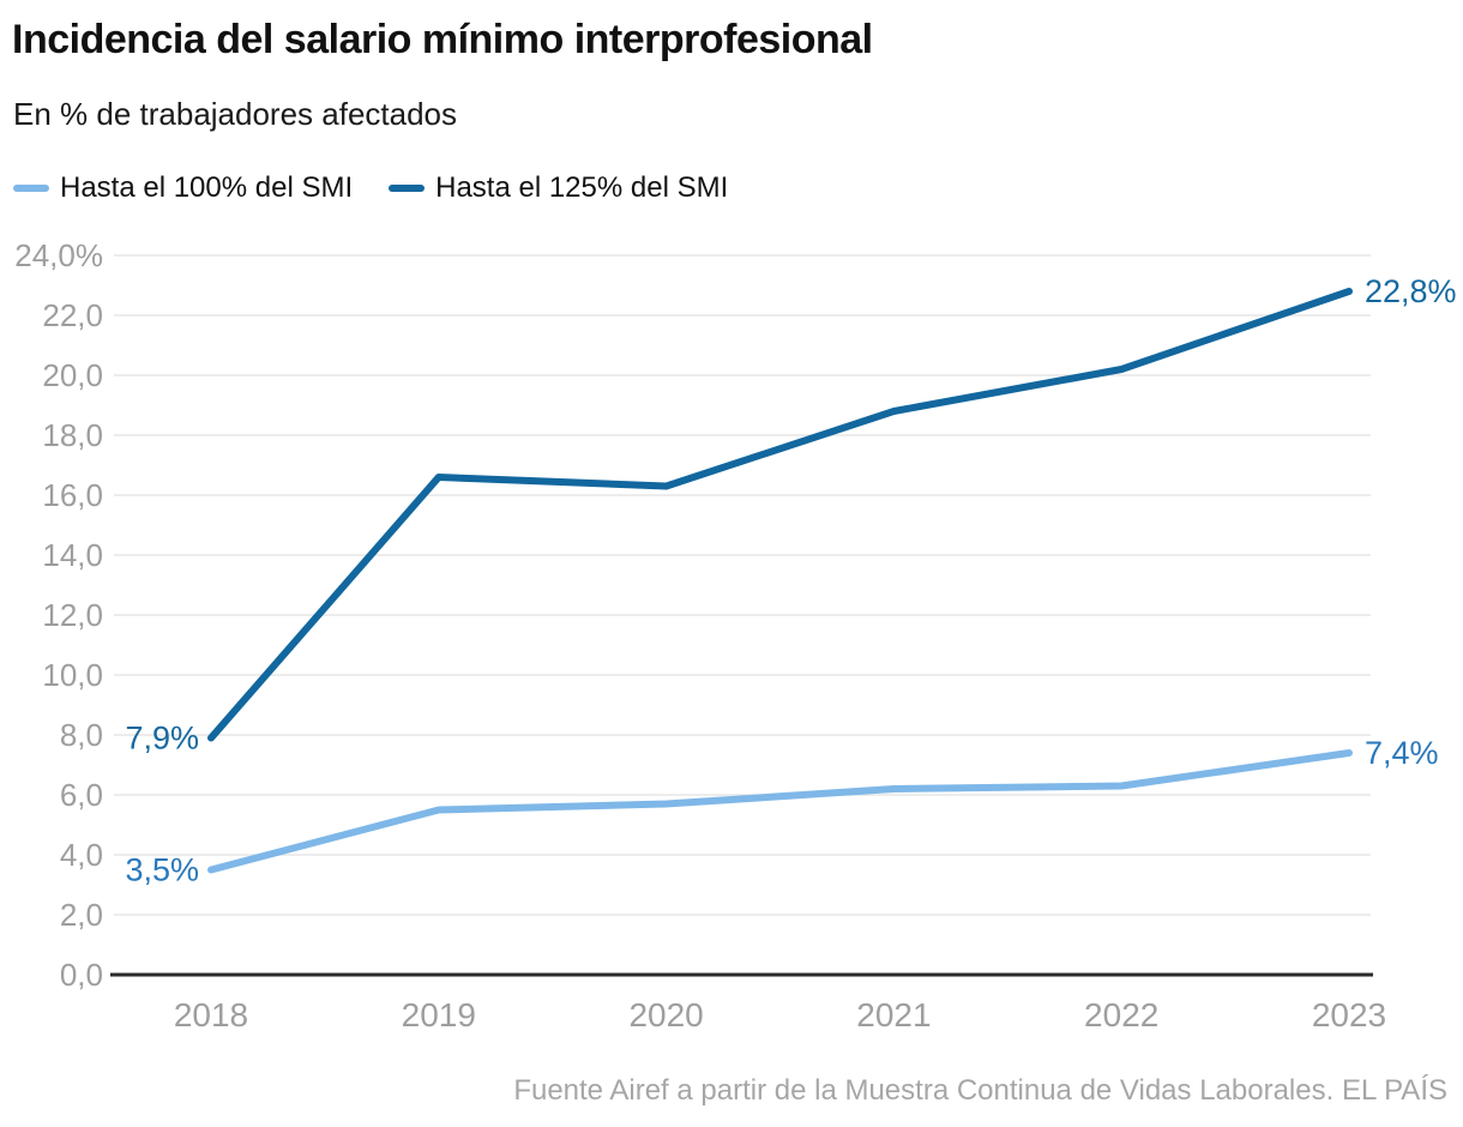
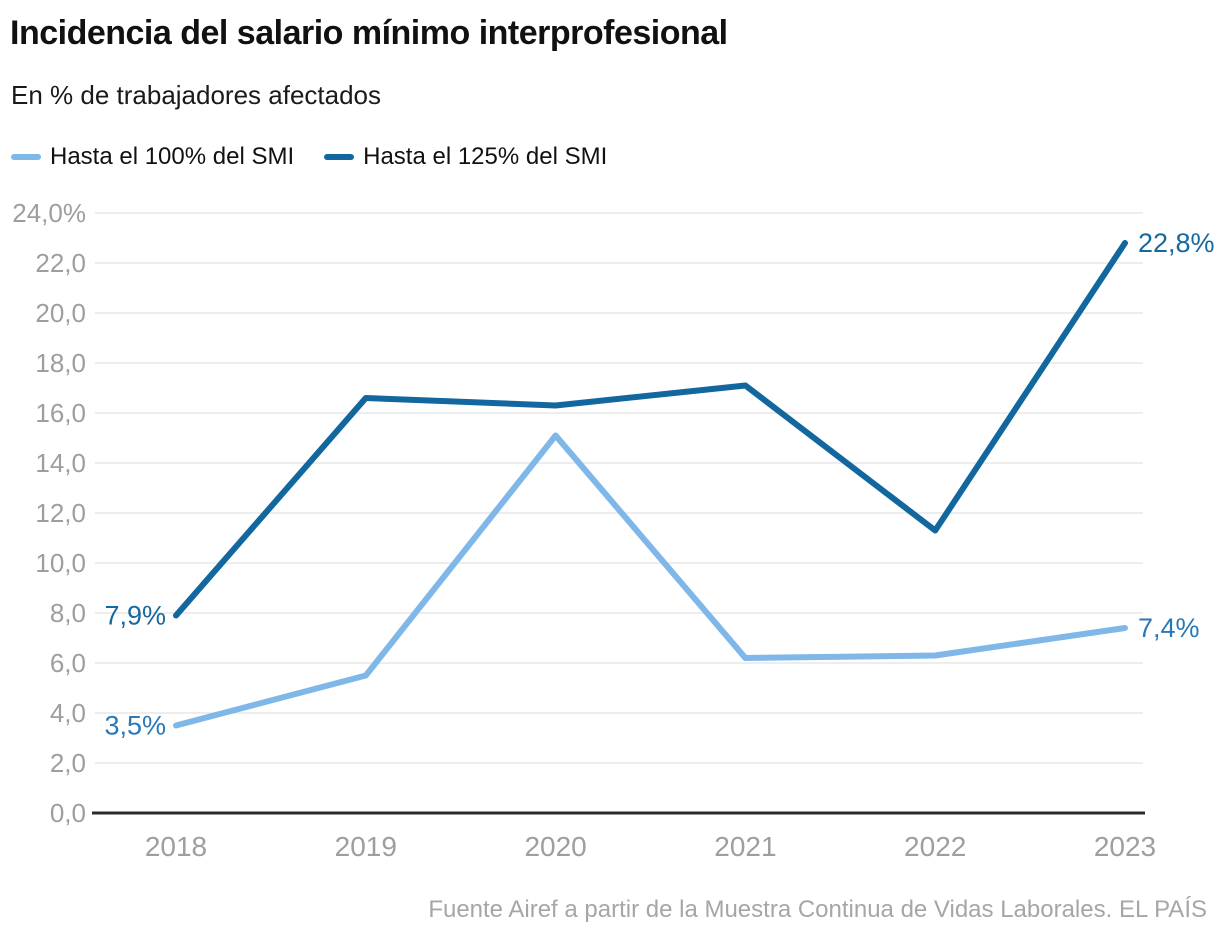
Hasta el 100% del SMI/2020: 5,7% -> 15,1%
Hasta el 125% del SMI/2021: 18,8% -> 17,1%
Hasta el 125% del SMI/2022: 20,2% -> 11,3%
